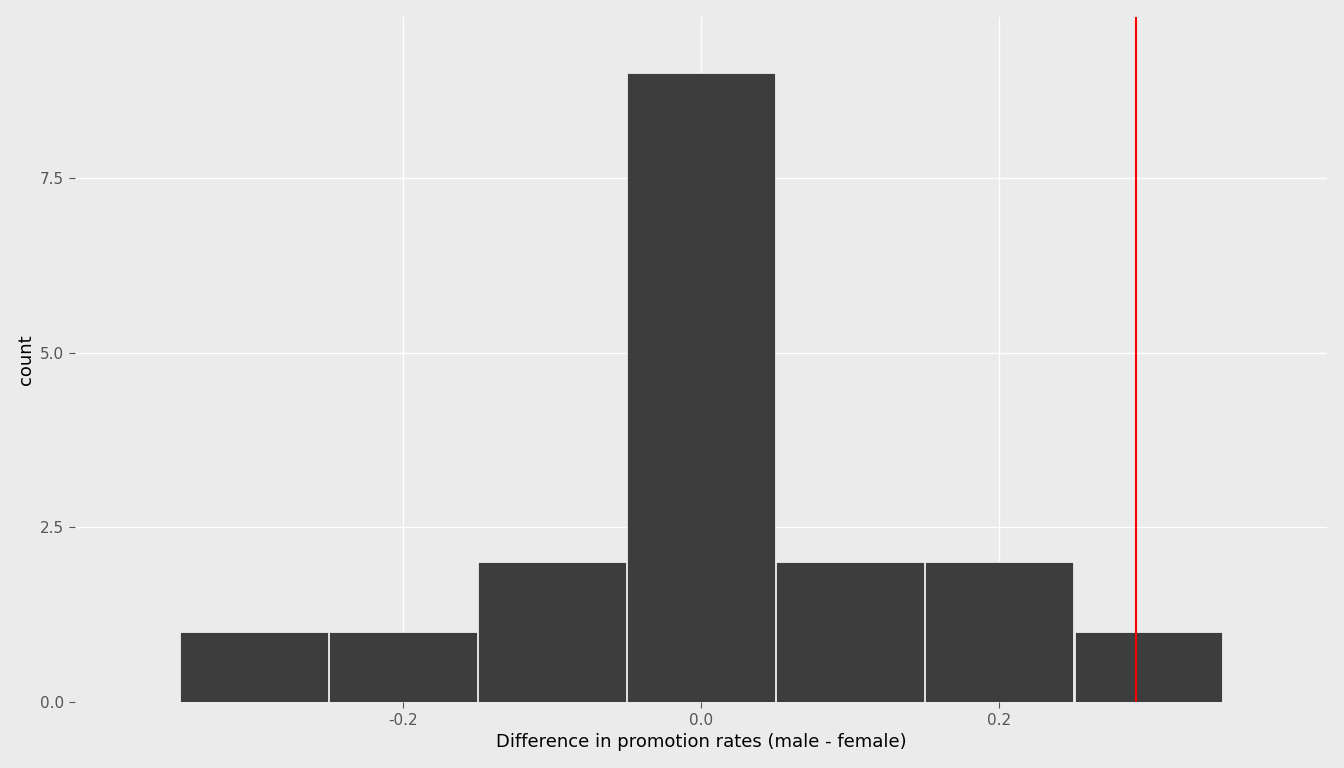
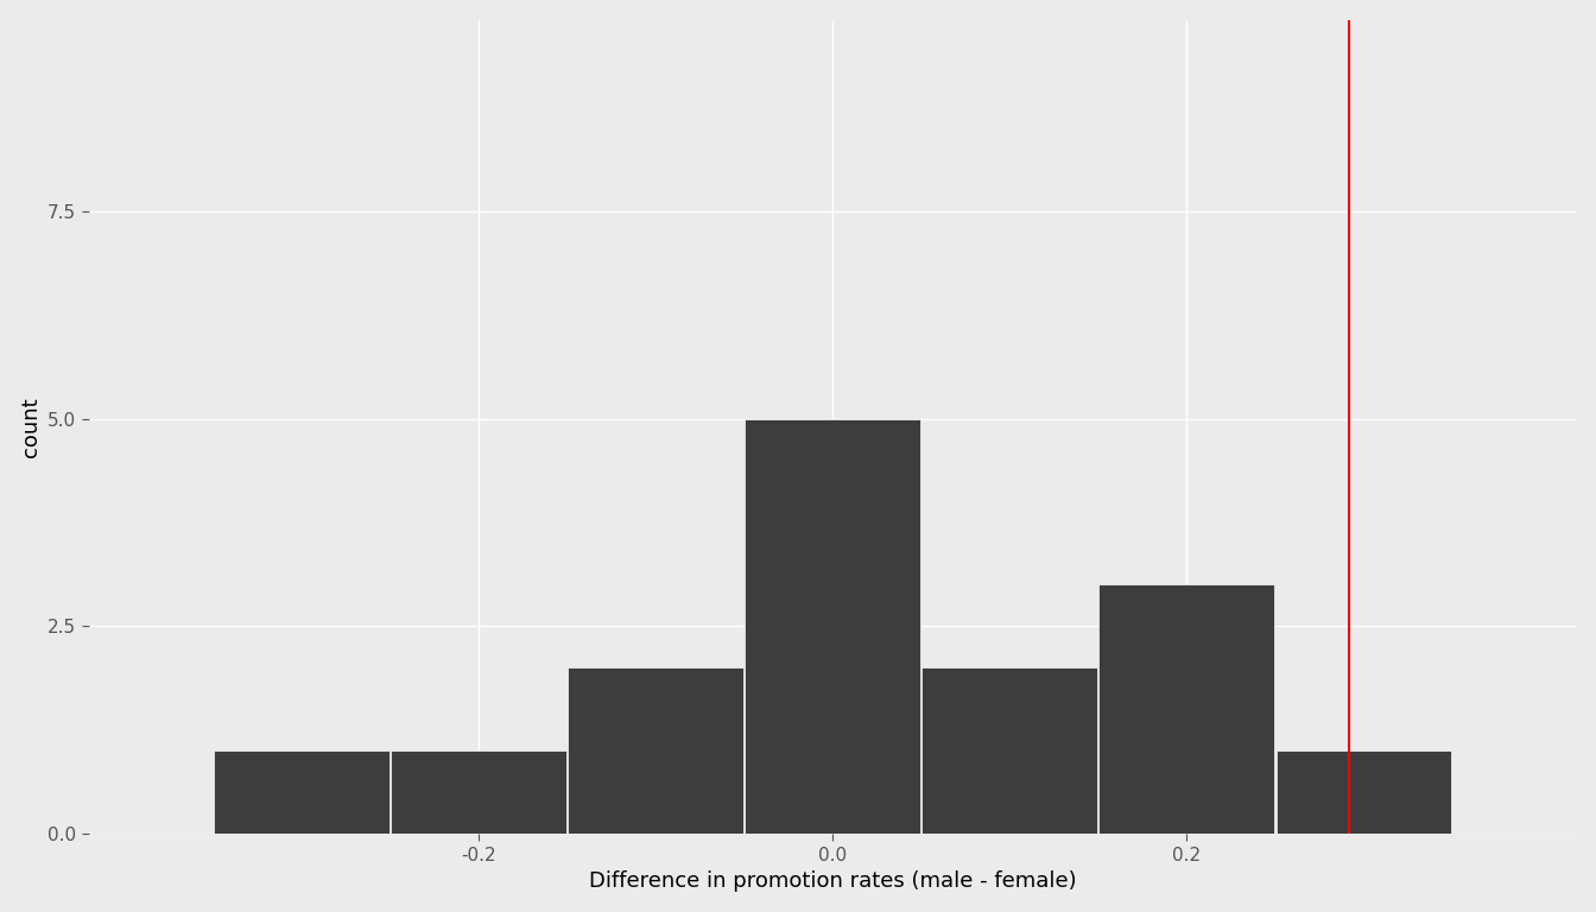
0.0: 9 -> 5
0.2: 2 -> 3
